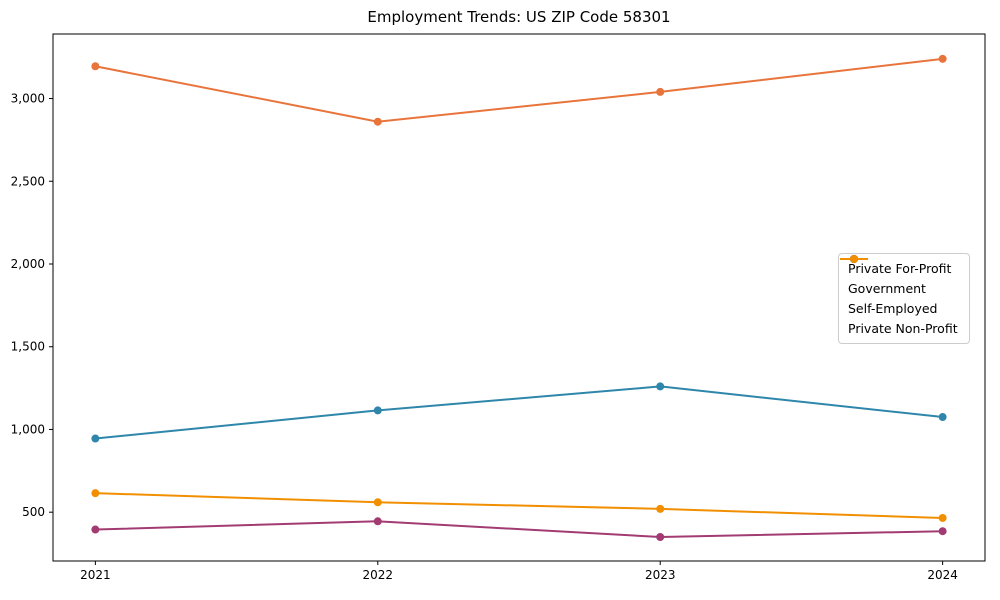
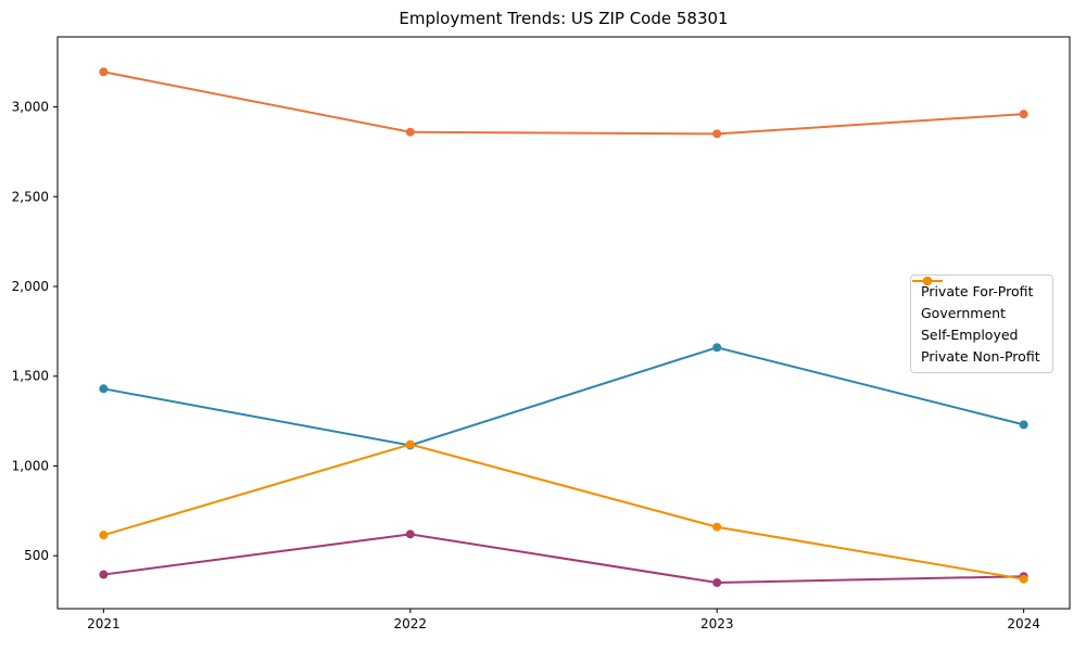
Government/2021: 940 -> 1430
Self-Employed/2022: 440 -> 620
Private Non-Profit/2022: 560 -> 1120
Private For-Profit/2023: 3040 -> 2850
Government/2023: 1260 -> 1660
Private Non-Profit/2023: 520 -> 660
Private For-Profit/2024: 3240 -> 2960
Government/2024: 1080 -> 1230
Private Non-Profit/2024: 460 -> 370
